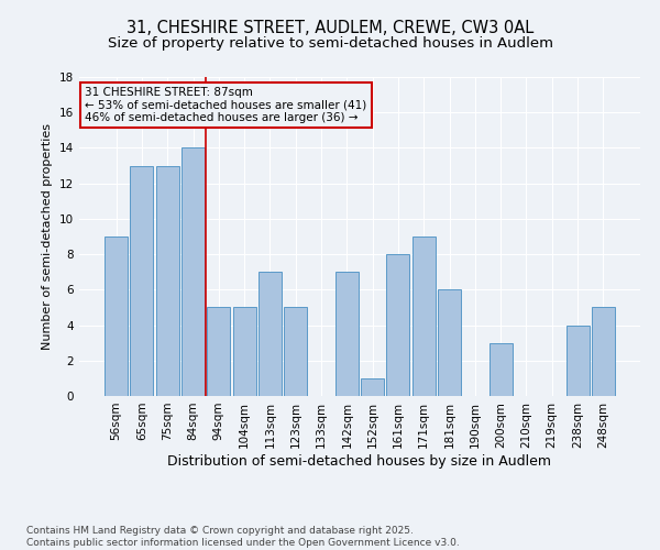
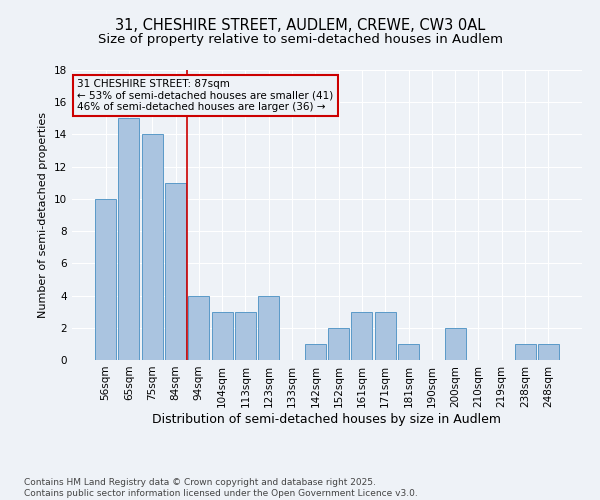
56sqm: 9 -> 10
65sqm: 13 -> 15
75sqm: 13 -> 14
84sqm: 14 -> 11
94sqm: 5 -> 4
104sqm: 5 -> 3
113sqm: 7 -> 3
123sqm: 5 -> 4
142sqm: 7 -> 1
152sqm: 1 -> 2
161sqm: 8 -> 3
171sqm: 9 -> 3
181sqm: 6 -> 1
200sqm: 3 -> 2
238sqm: 4 -> 1
248sqm: 5 -> 1
